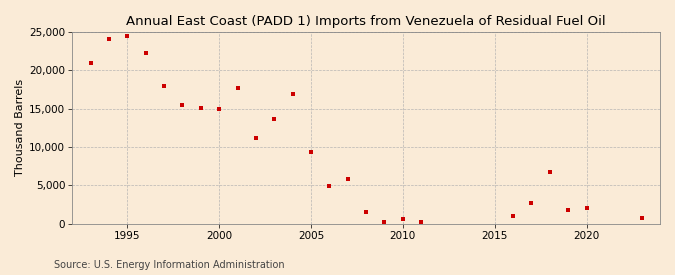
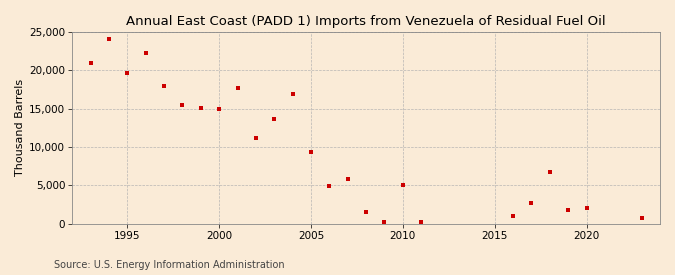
1995: 24,500 -> 19,600
2010: 600 -> 5,000
